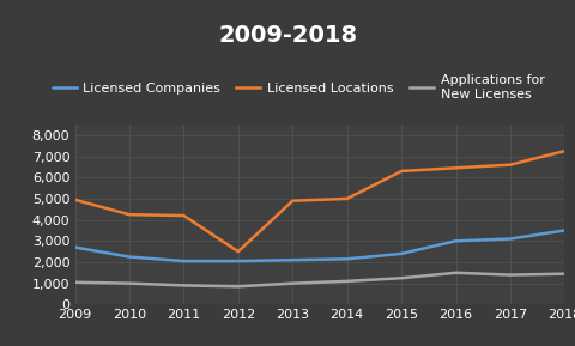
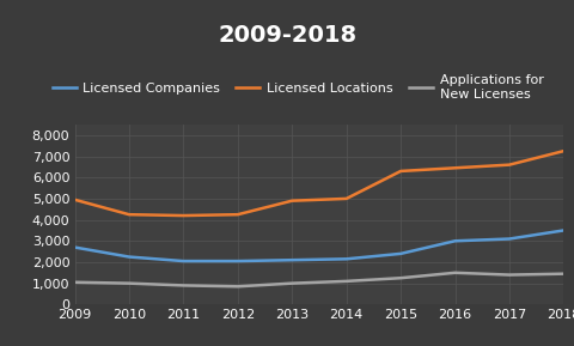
Licensed Locations/2012: 2,500 -> 4,200
